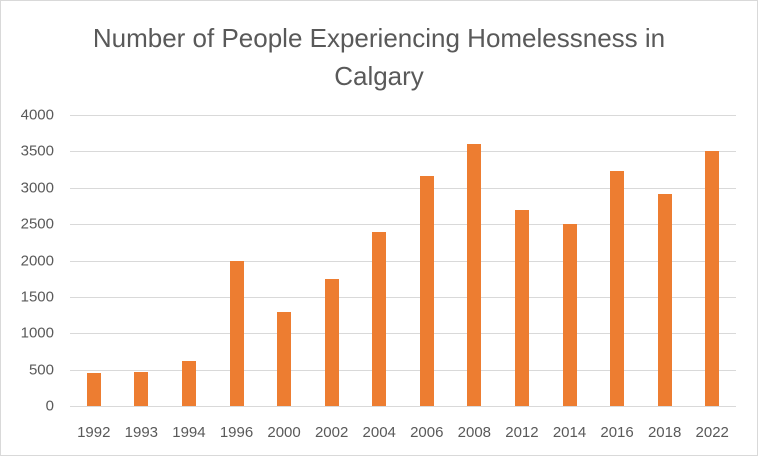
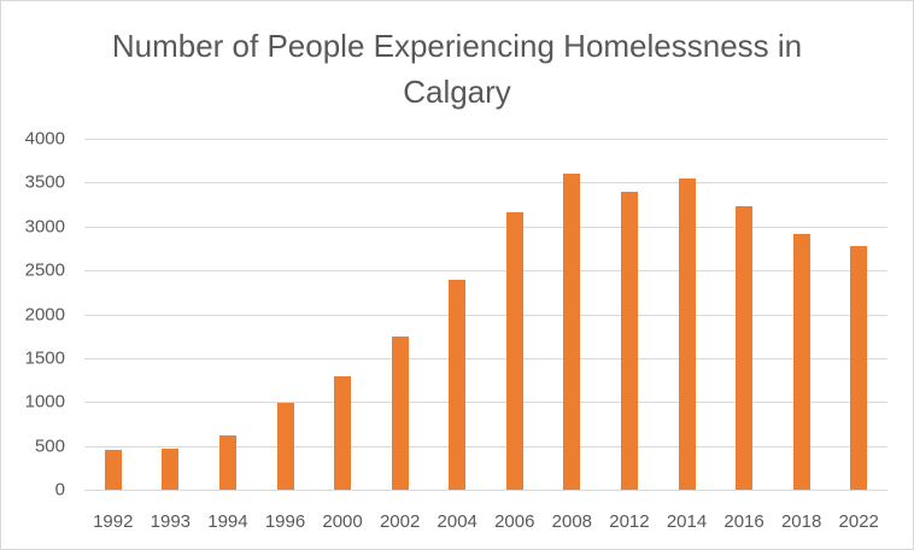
1996: 2000 -> 1000
2012: 2700 -> 3400
2014: 2500 -> 3600
2022: 3500 -> 2800
